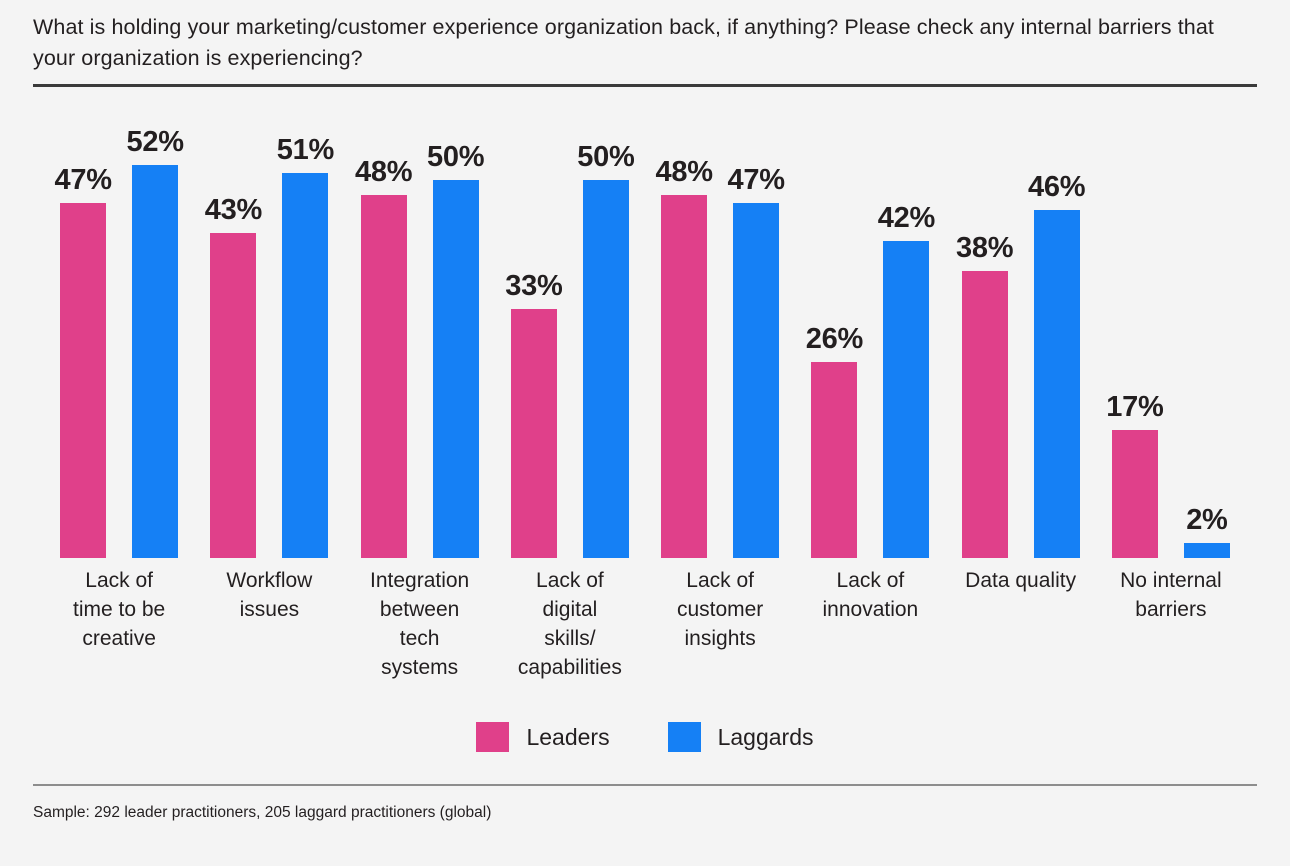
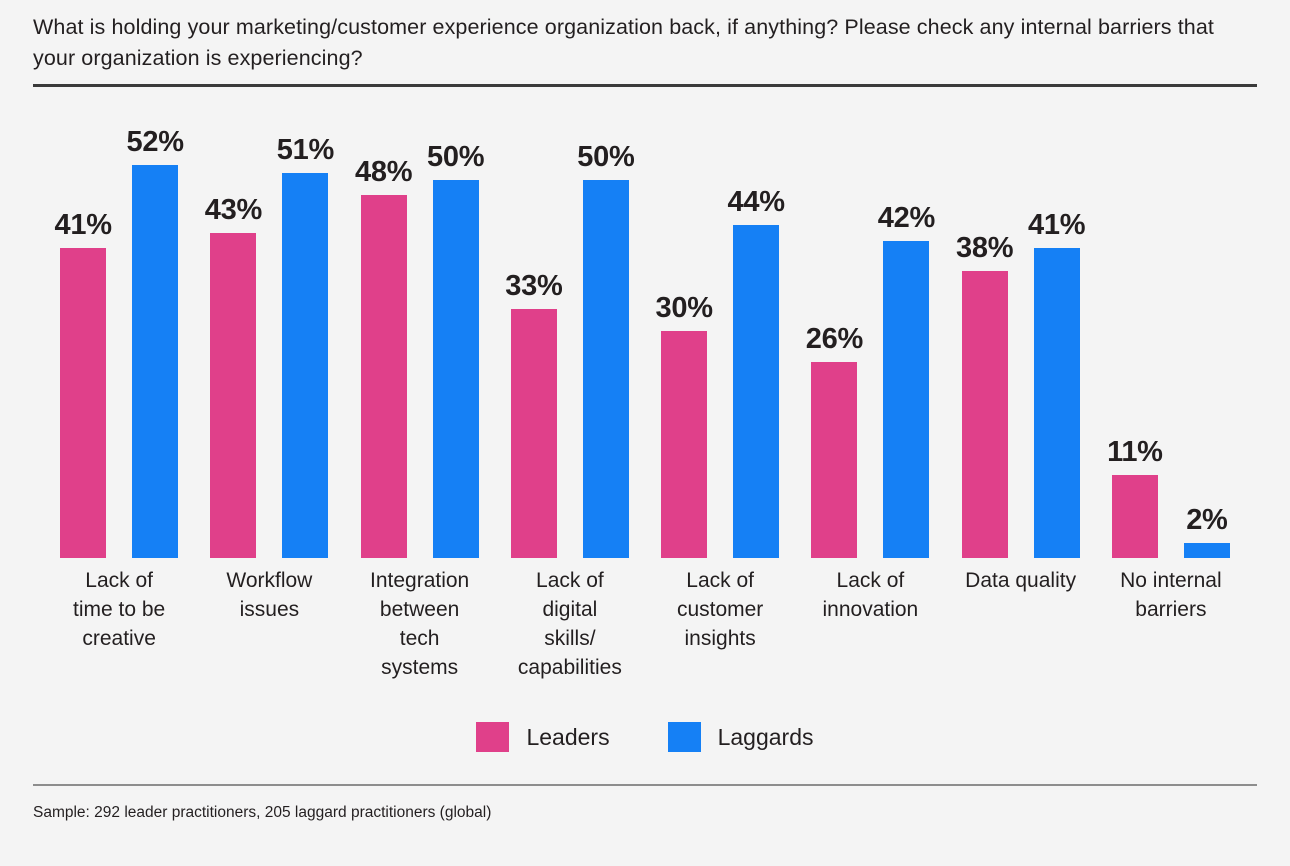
Leaders/Lack of time to be creative: 47% -> 41%
Leaders/Lack of customer insights: 48% -> 30%
Laggards/Lack of customer insights: 47% -> 44%
Laggards/Data quality: 46% -> 41%
Leaders/No internal barriers: 17% -> 11%
